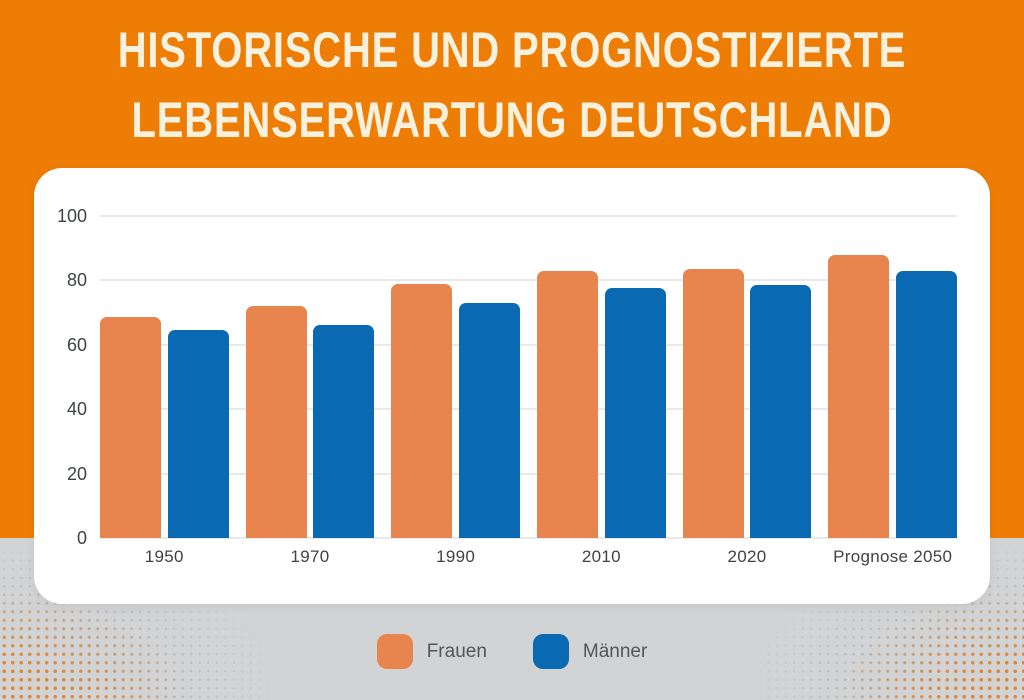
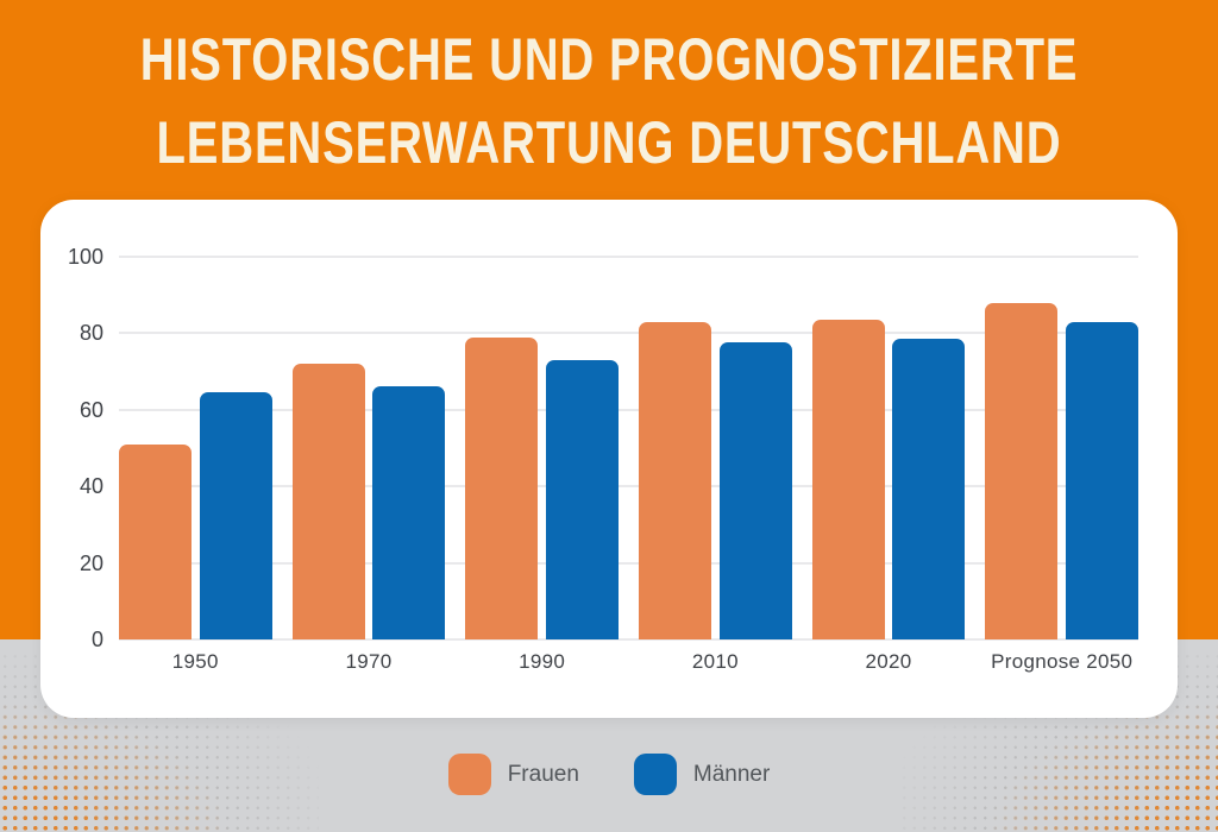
Frauen/1950: 68 -> 51
